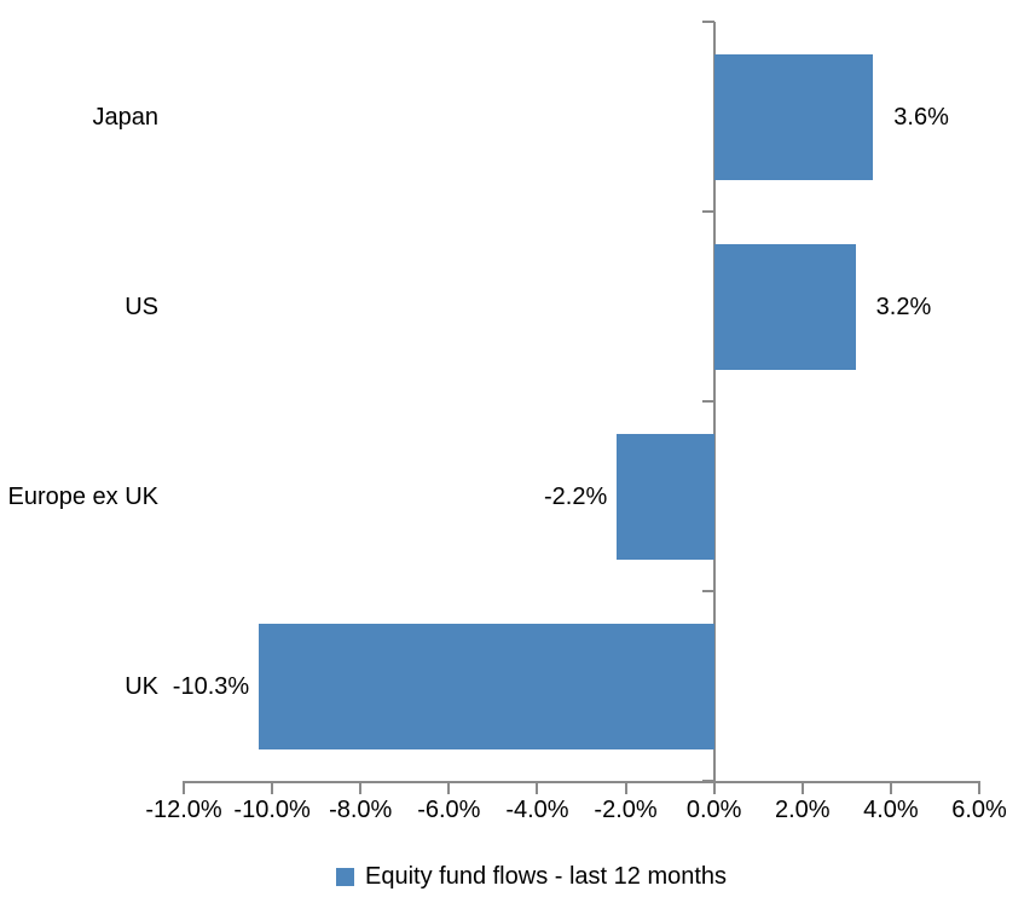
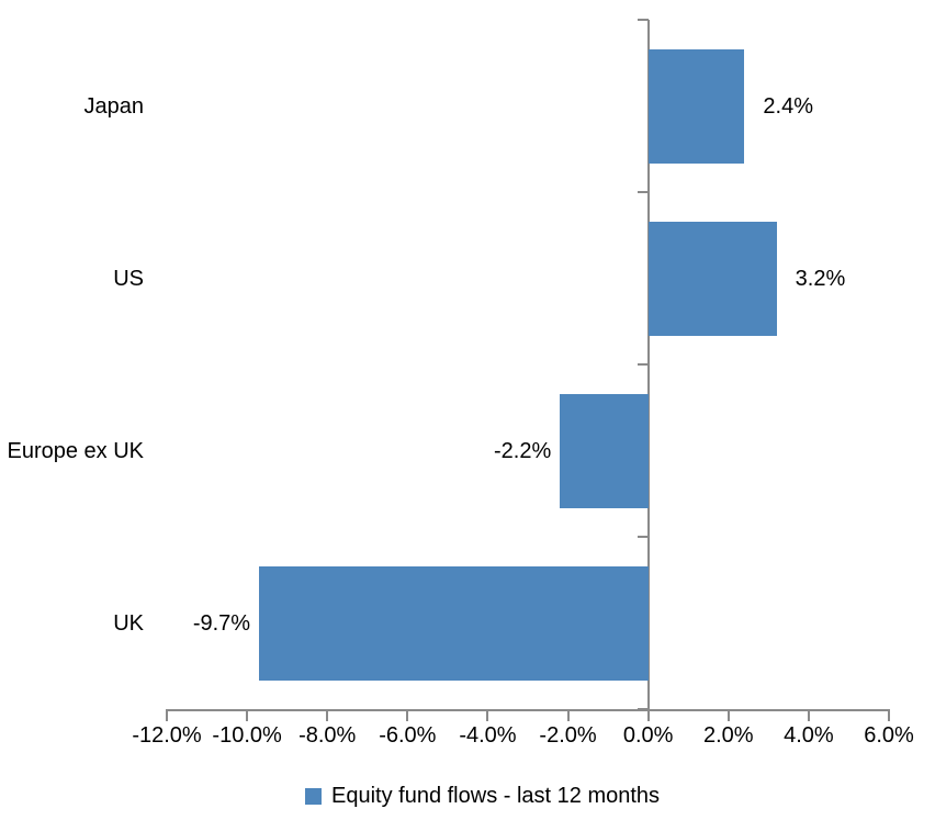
Japan: 3.6% -> 2.4%
UK: -10.3% -> -9.7%
